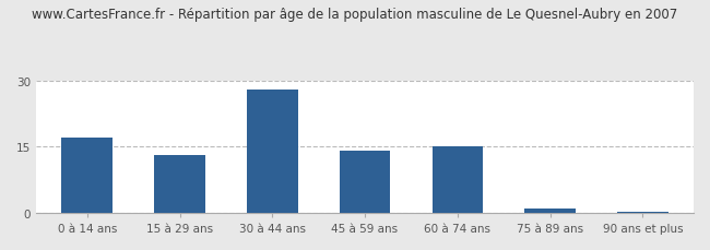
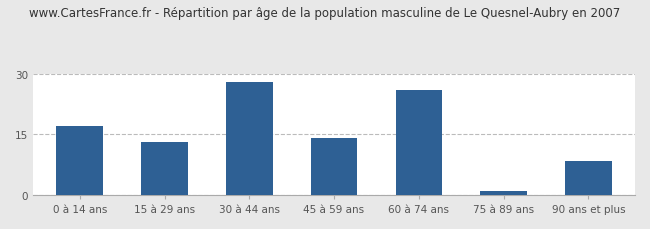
60 à 74 ans: 15.0 -> 26.0
90 ans et plus: 0.1 -> 8.5
